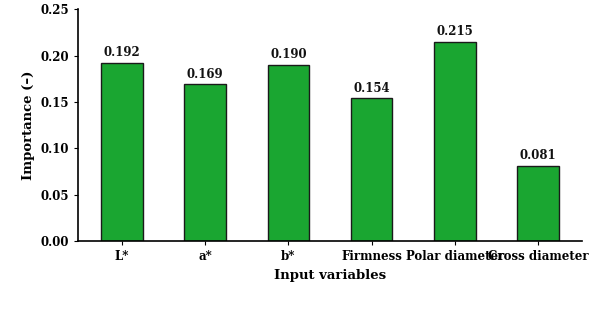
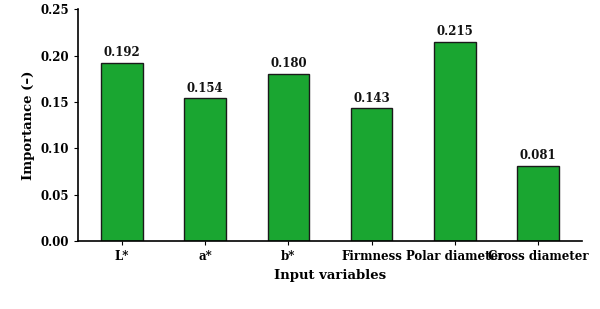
a*: 0.169 -> 0.154
b*: 0.190 -> 0.180
Firmness: 0.154 -> 0.143
